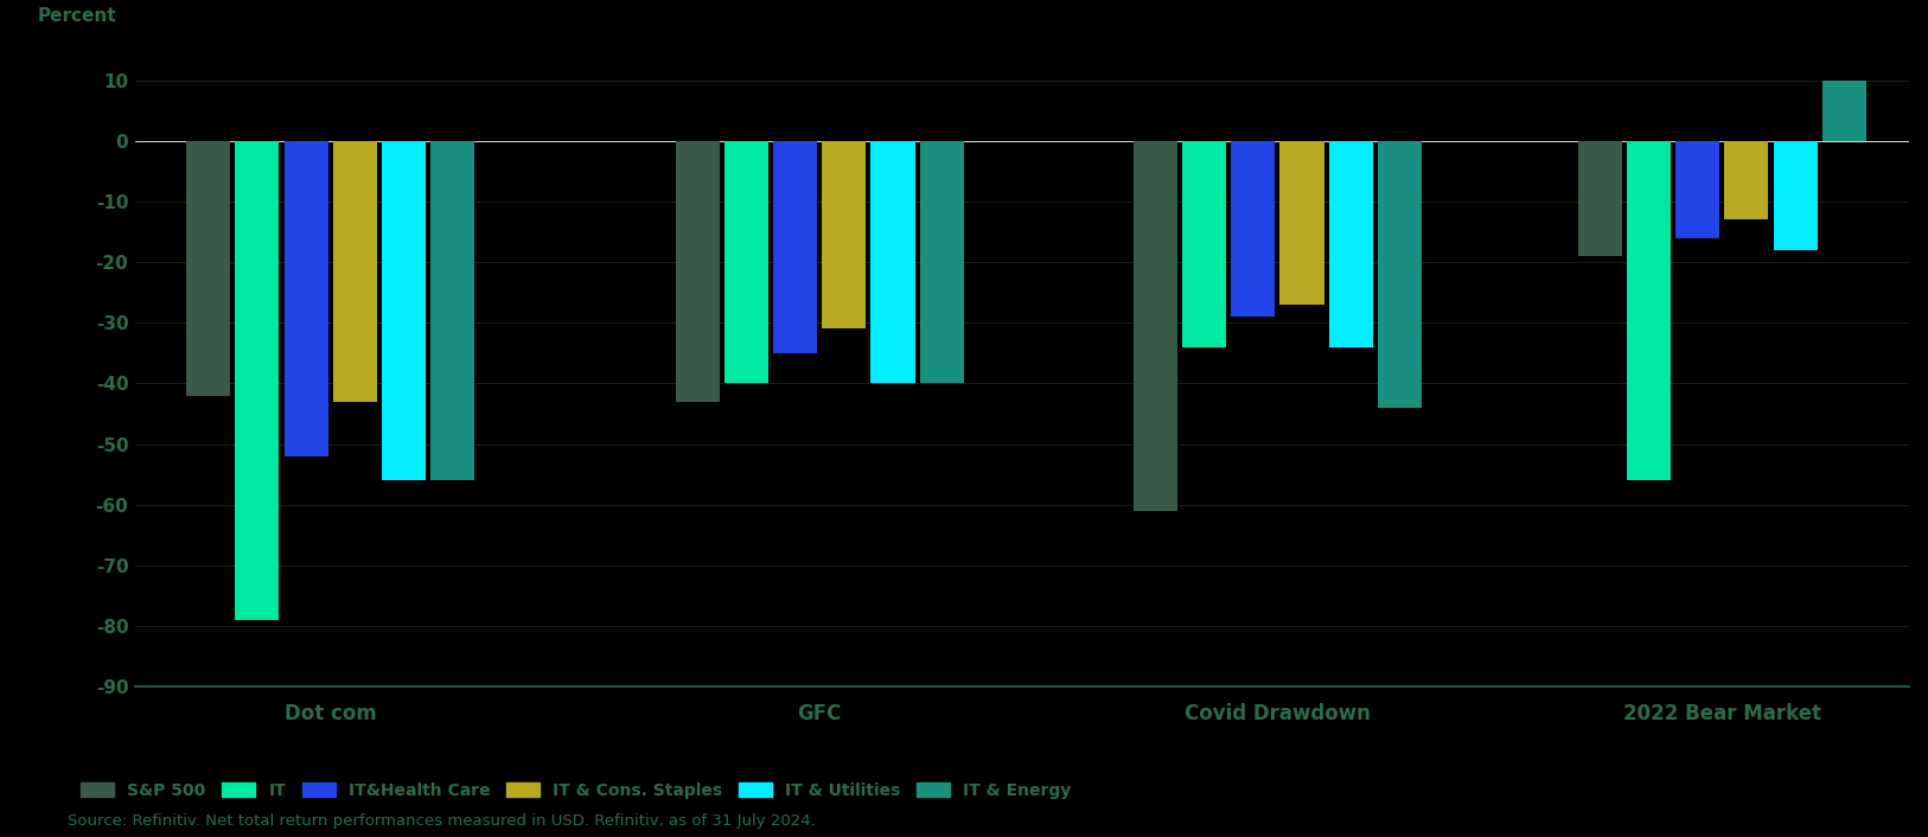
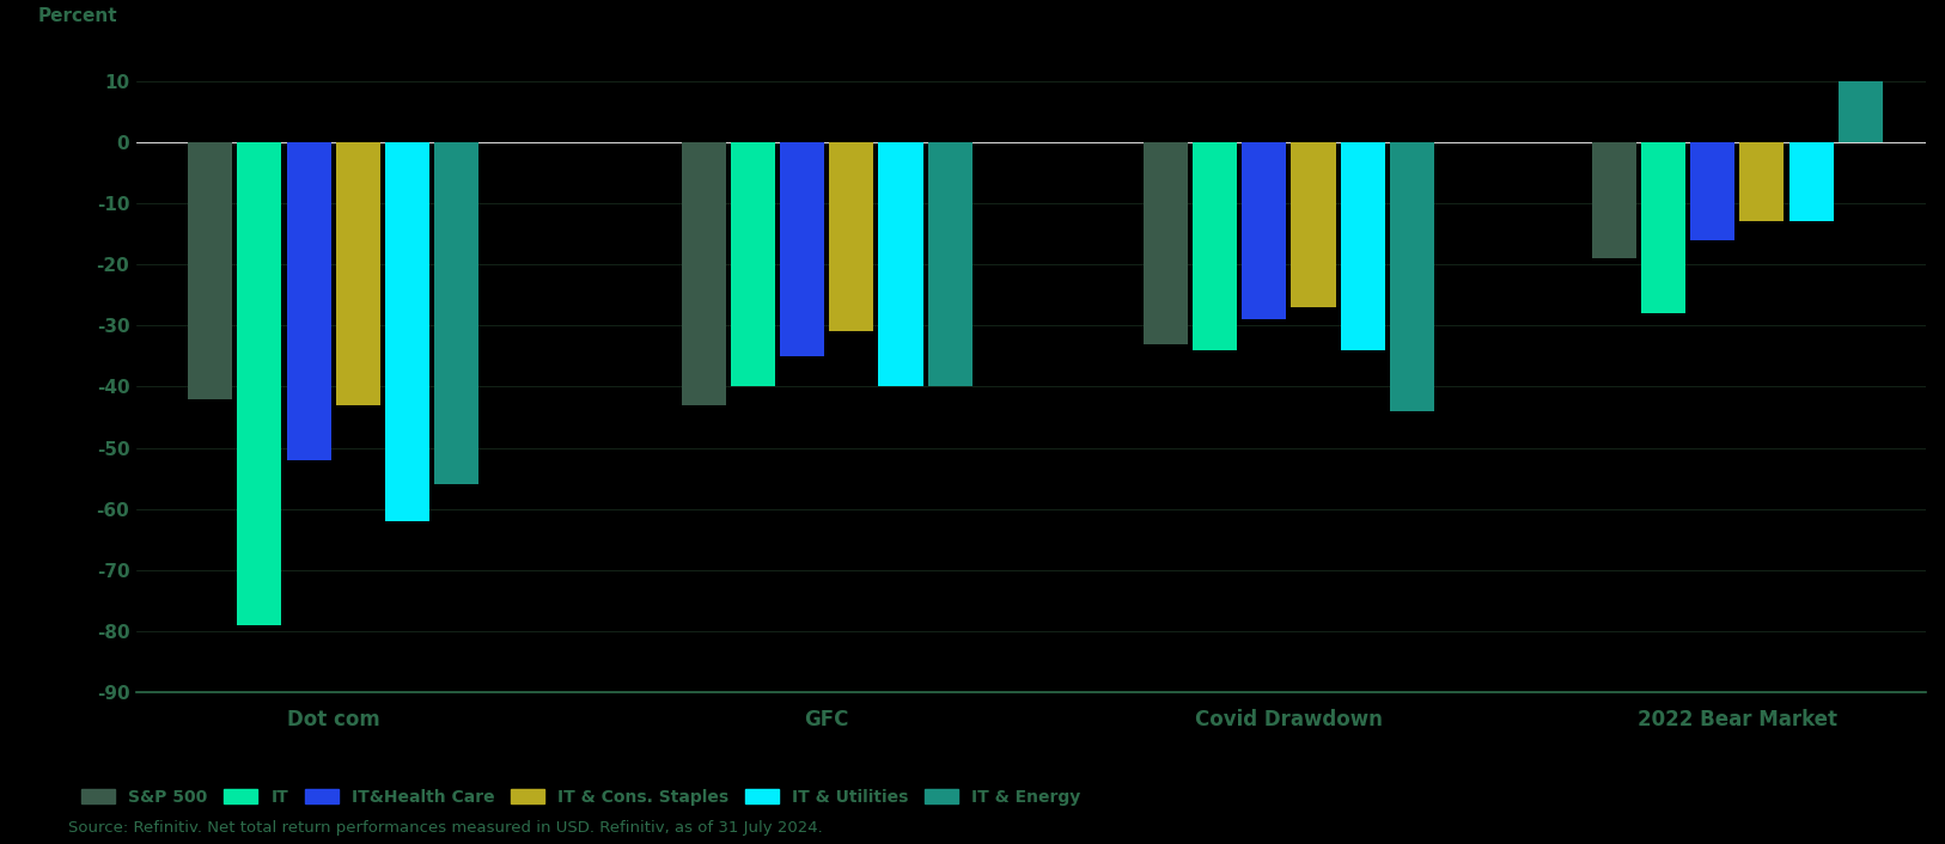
IT & Utilities/Dot com: -56 -> -62
S&P 500/Covid Drawdown: -61 -> -33
IT/2022 Bear Market: -56 -> -28
IT & Utilities/2022 Bear Market: -18 -> -13
